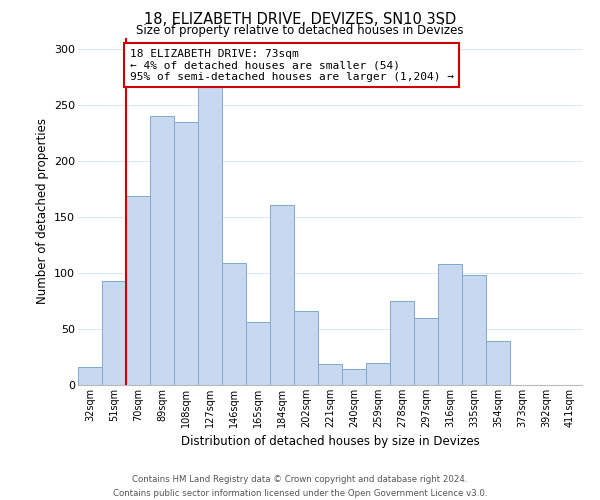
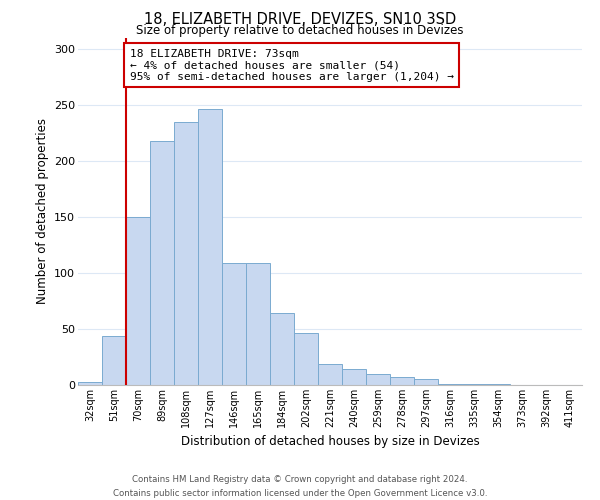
32sqm: 16 -> 3
51sqm: 93 -> 44
70sqm: 169 -> 150
89sqm: 240 -> 218
127sqm: 266 -> 246
165sqm: 56 -> 109
184sqm: 161 -> 64
202sqm: 66 -> 46
259sqm: 20 -> 10
278sqm: 75 -> 7
297sqm: 60 -> 5
316sqm: 108 -> 1
335sqm: 98 -> 1
354sqm: 39 -> 1
